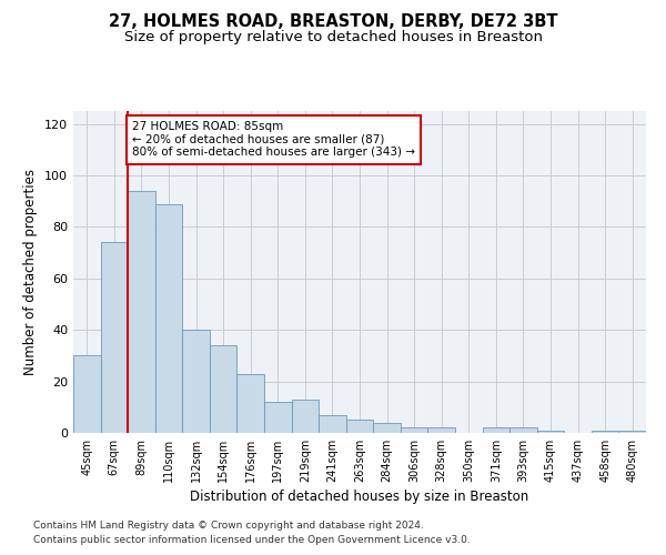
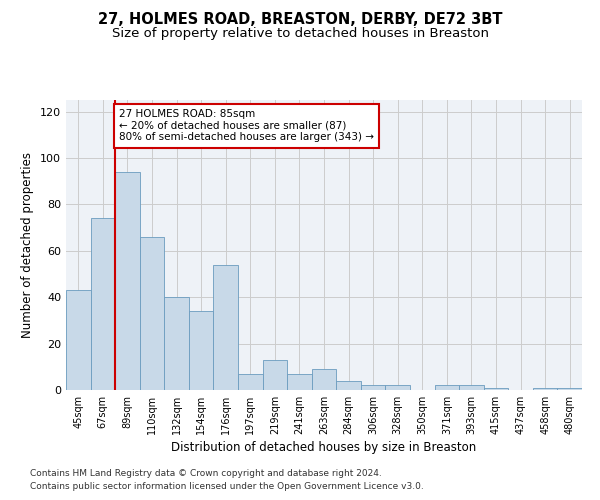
45sqm: 30 -> 43
110sqm: 89 -> 66
176sqm: 23 -> 54
197sqm: 12 -> 7
263sqm: 5 -> 9
